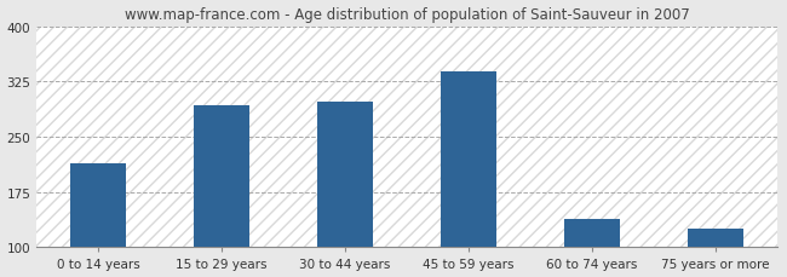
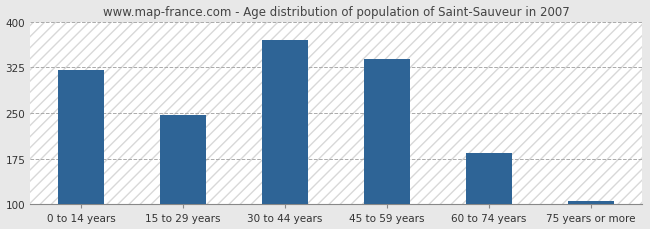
0 to 14 years: 214 -> 320
15 to 29 years: 292 -> 246
30 to 44 years: 298 -> 370
60 to 74 years: 138 -> 185
75 years or more: 126 -> 105
